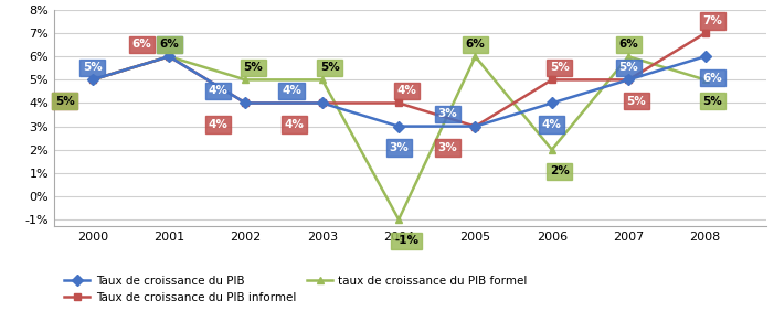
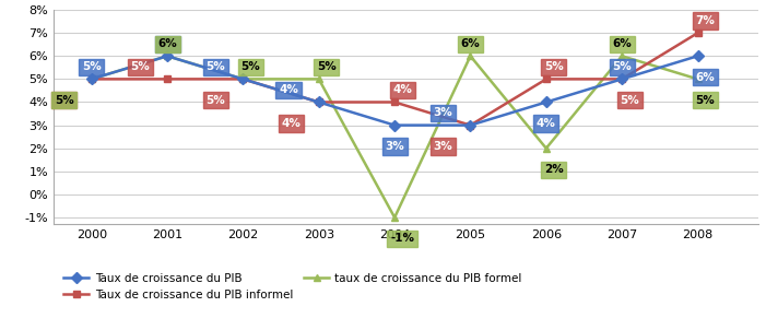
Taux de croissance du PIB informel/2001: 6% -> 5%
Taux de croissance du PIB/2002: 4% -> 5%
Taux de croissance du PIB informel/2002: 4% -> 5%
